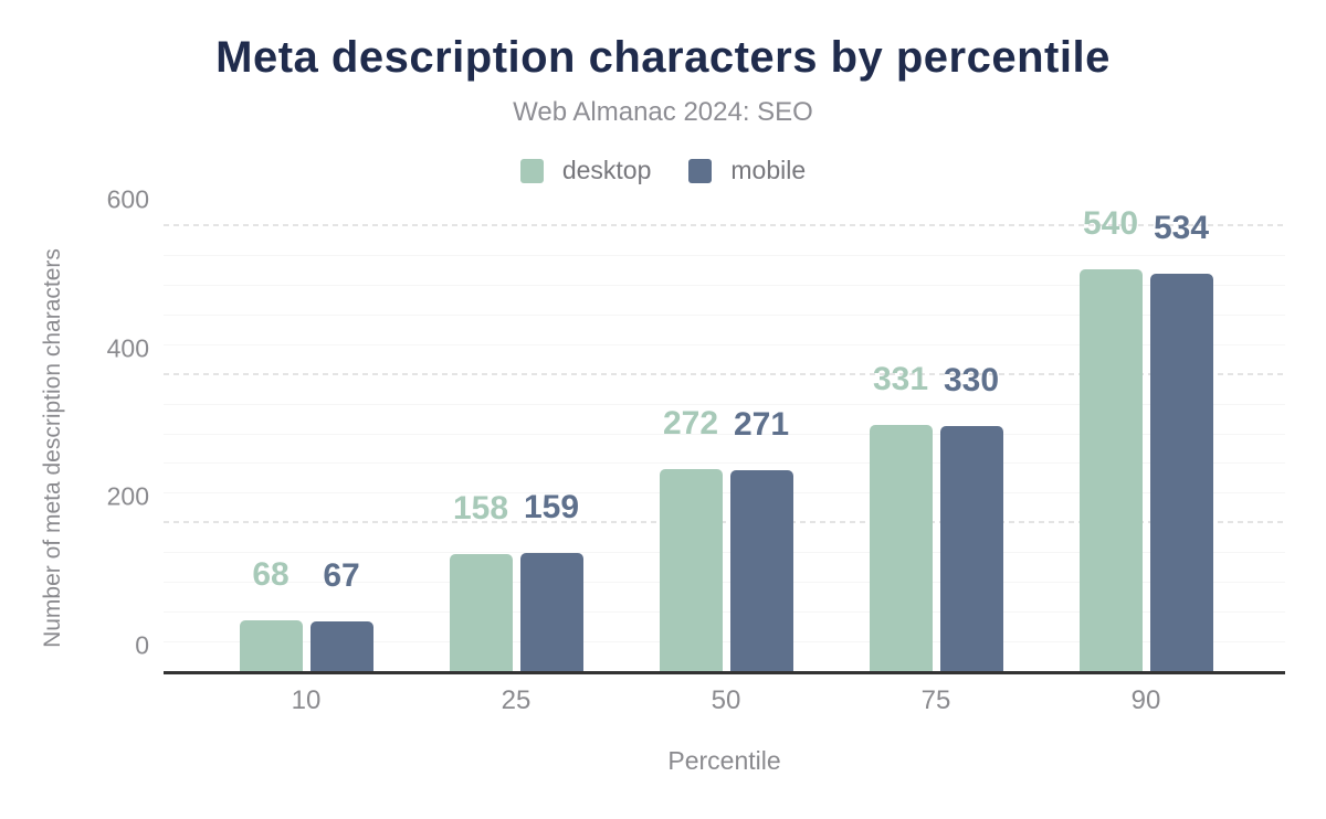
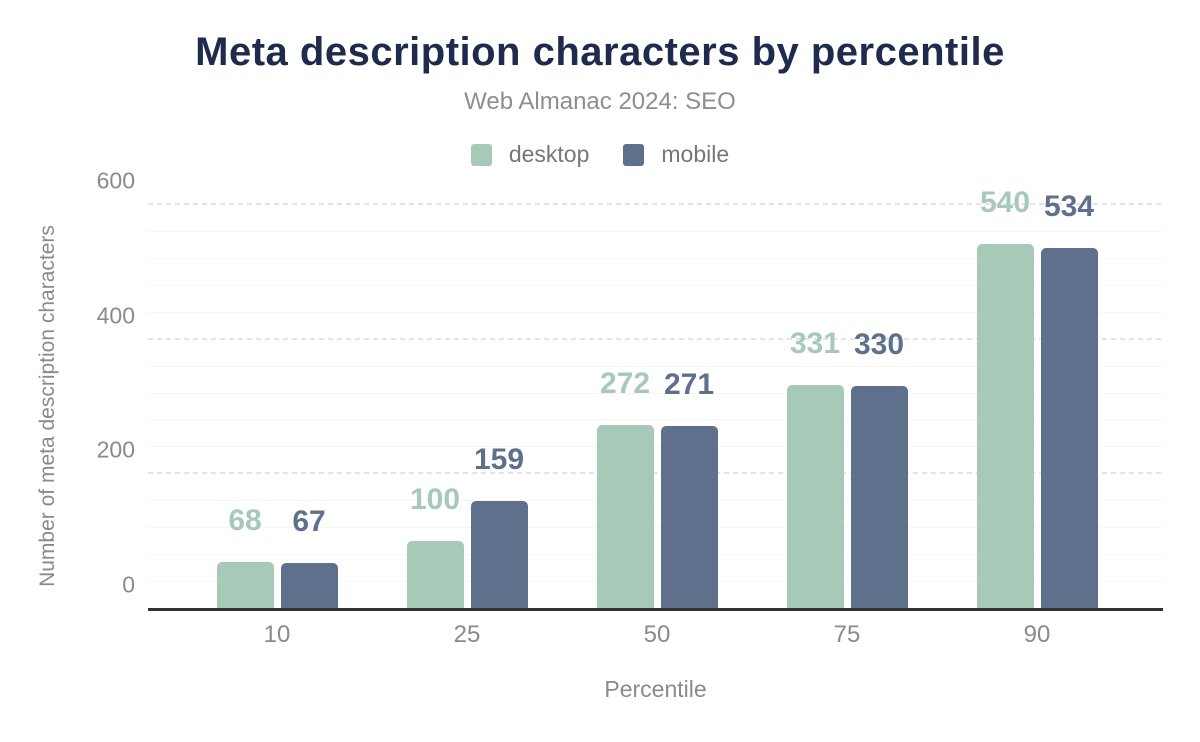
desktop/25: 158 -> 100
